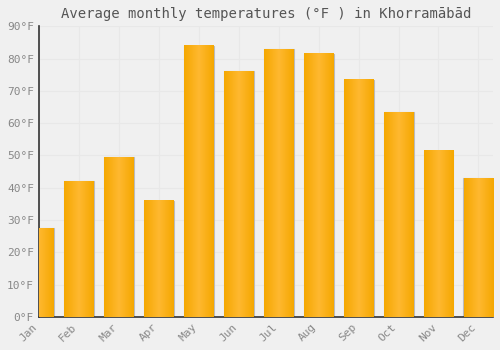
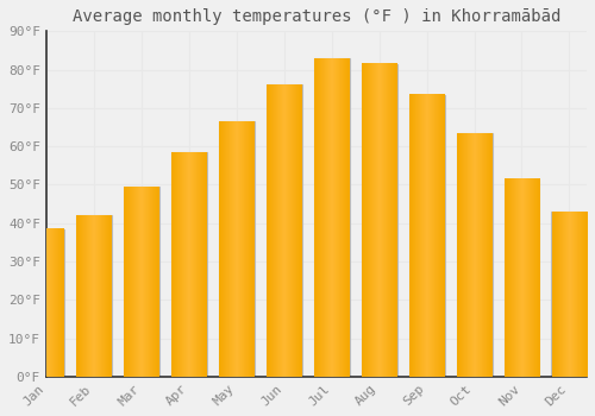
Jan: 27.5°F -> 38.5°F
Apr: 36.0°F -> 58.5°F
May: 84.0°F -> 66.5°F
